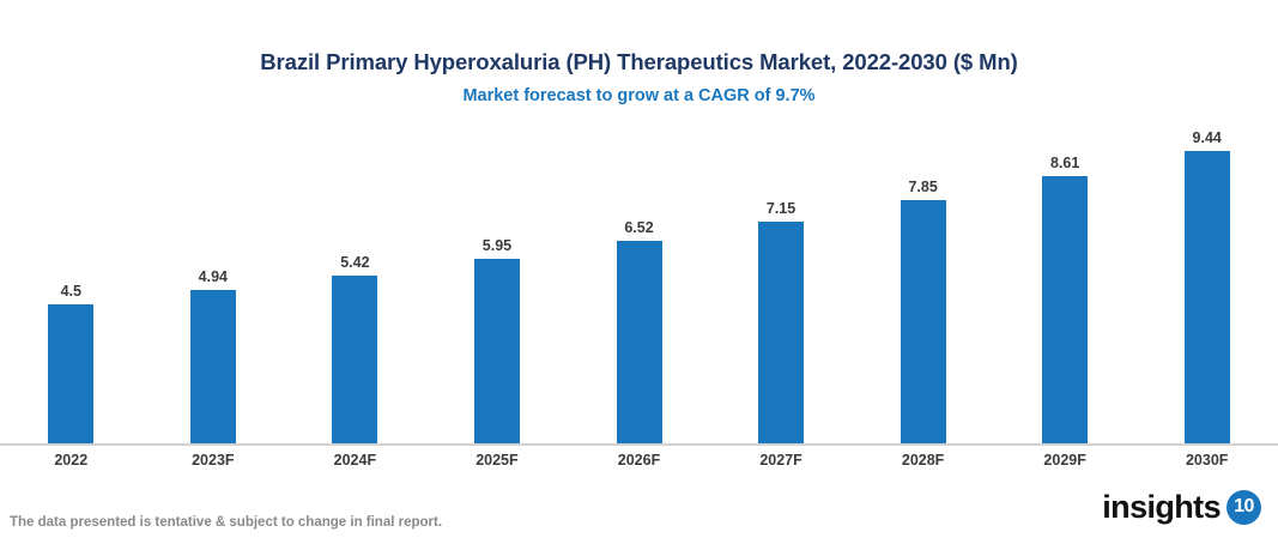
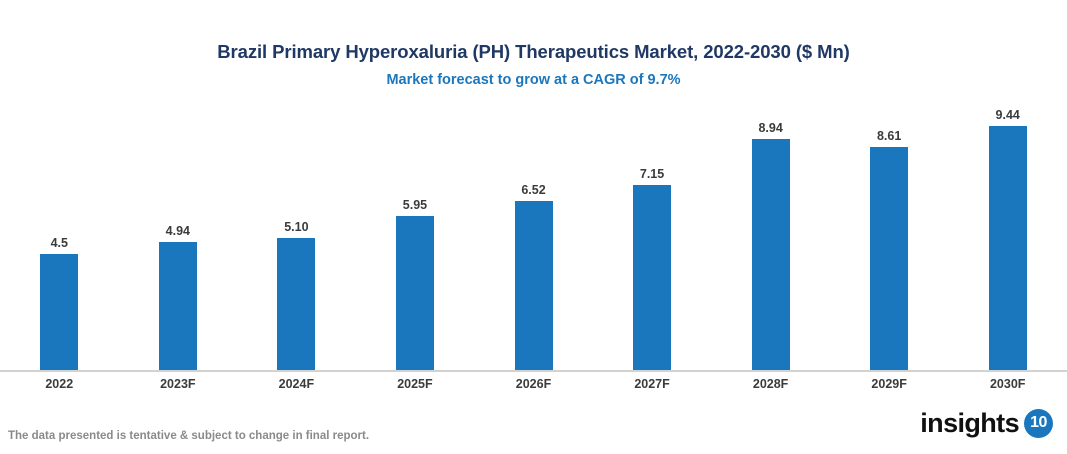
2024F: 5.42 -> 5.10
2028F: 7.85 -> 8.94
